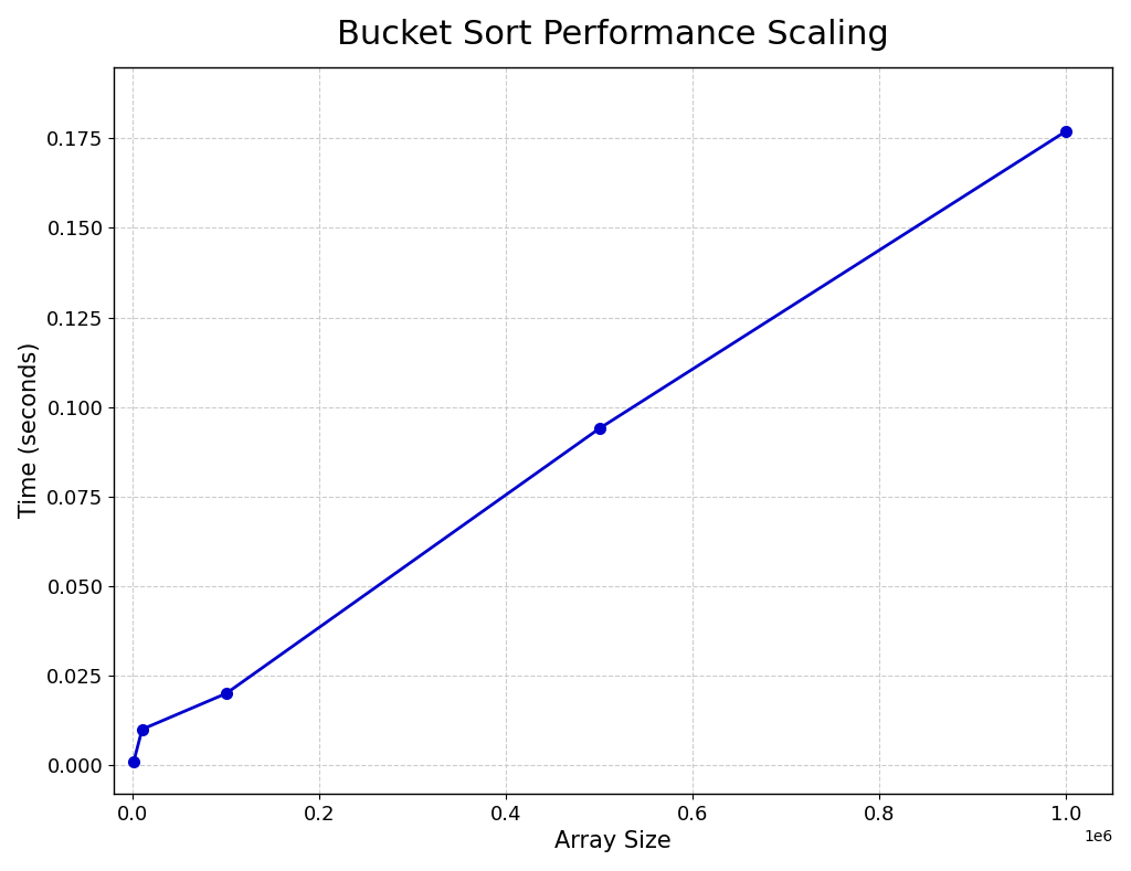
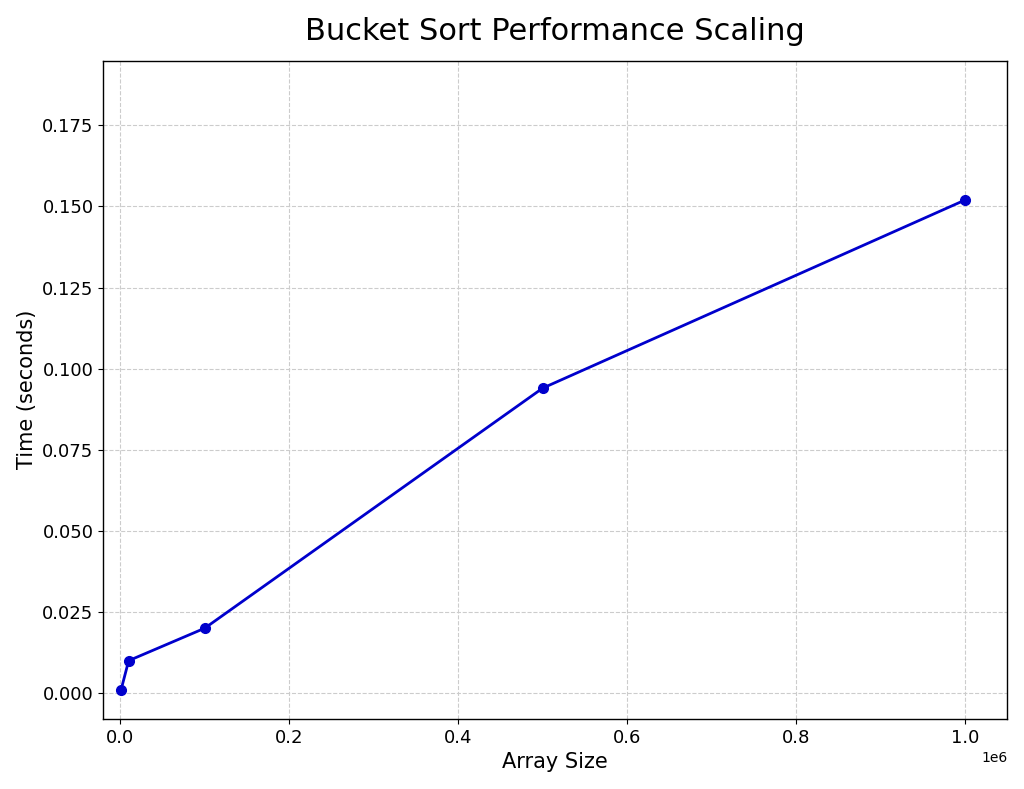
1.0: 0.177 -> 0.152
